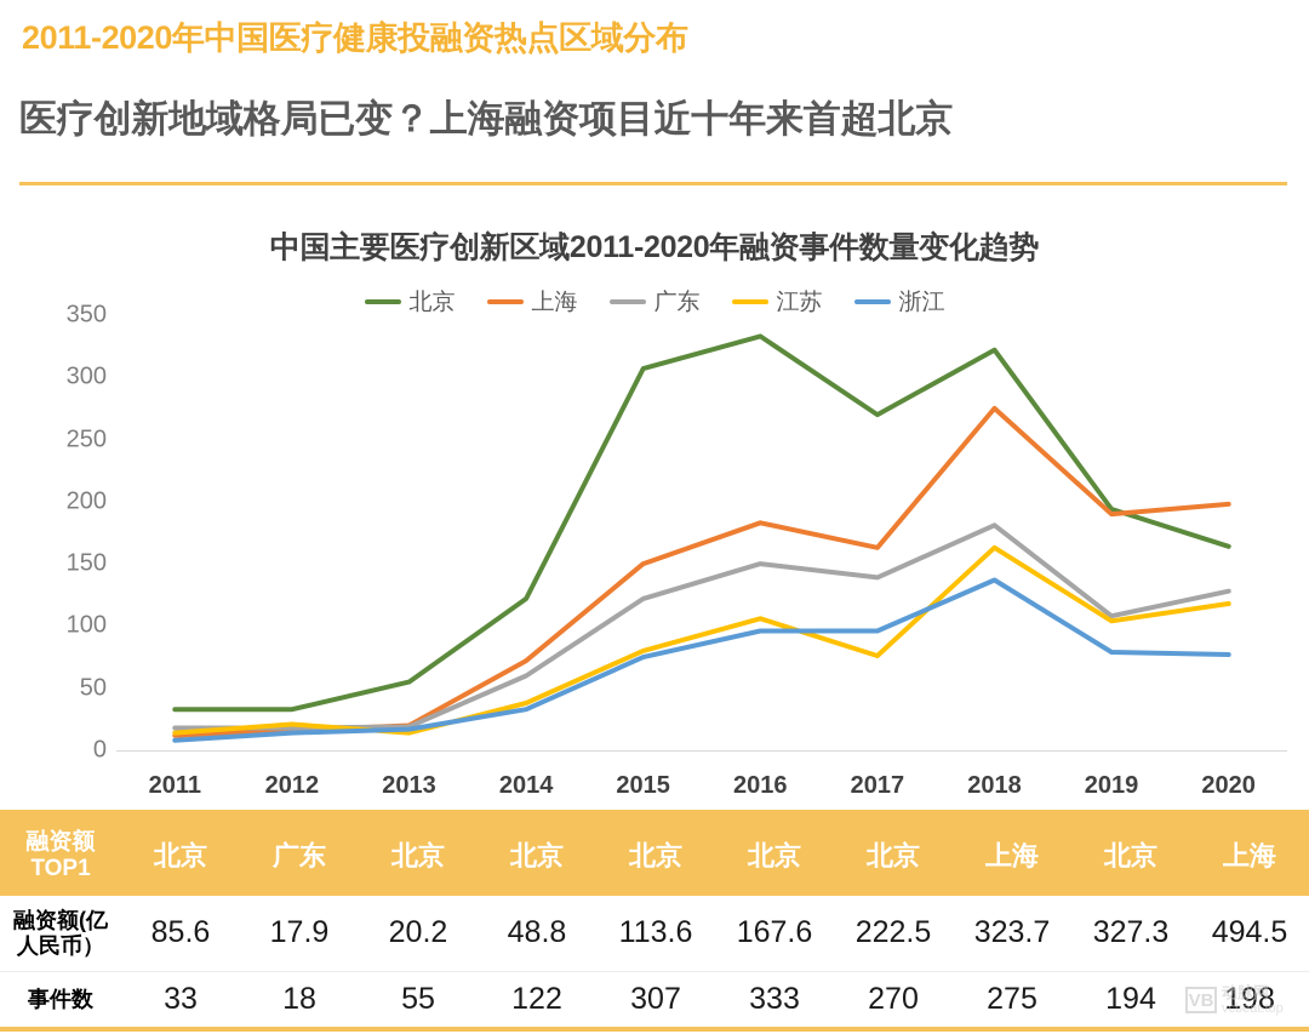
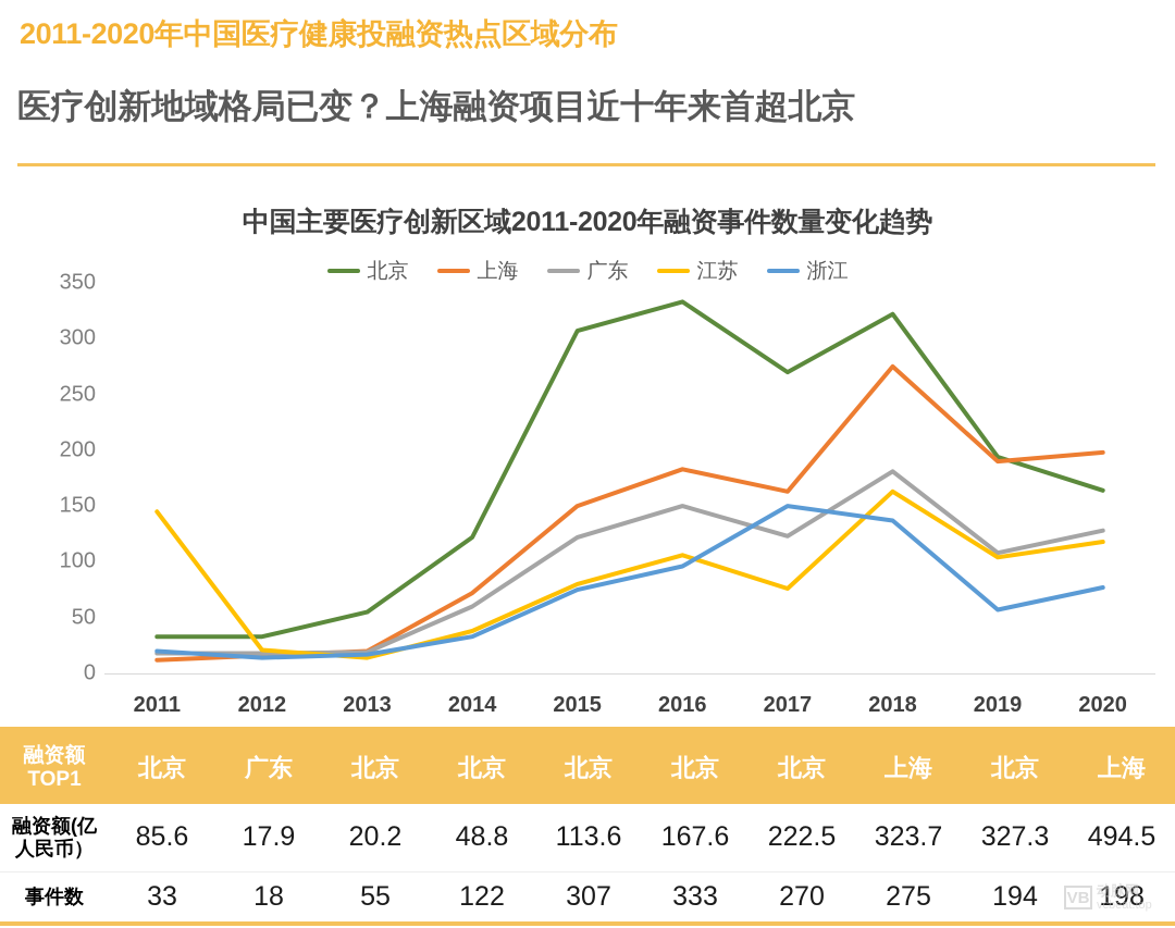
江苏/2011: 14 -> 145
浙江/2011: 8 -> 20
广东/2017: 139 -> 123
浙江/2017: 96 -> 150
浙江/2019: 79 -> 57
